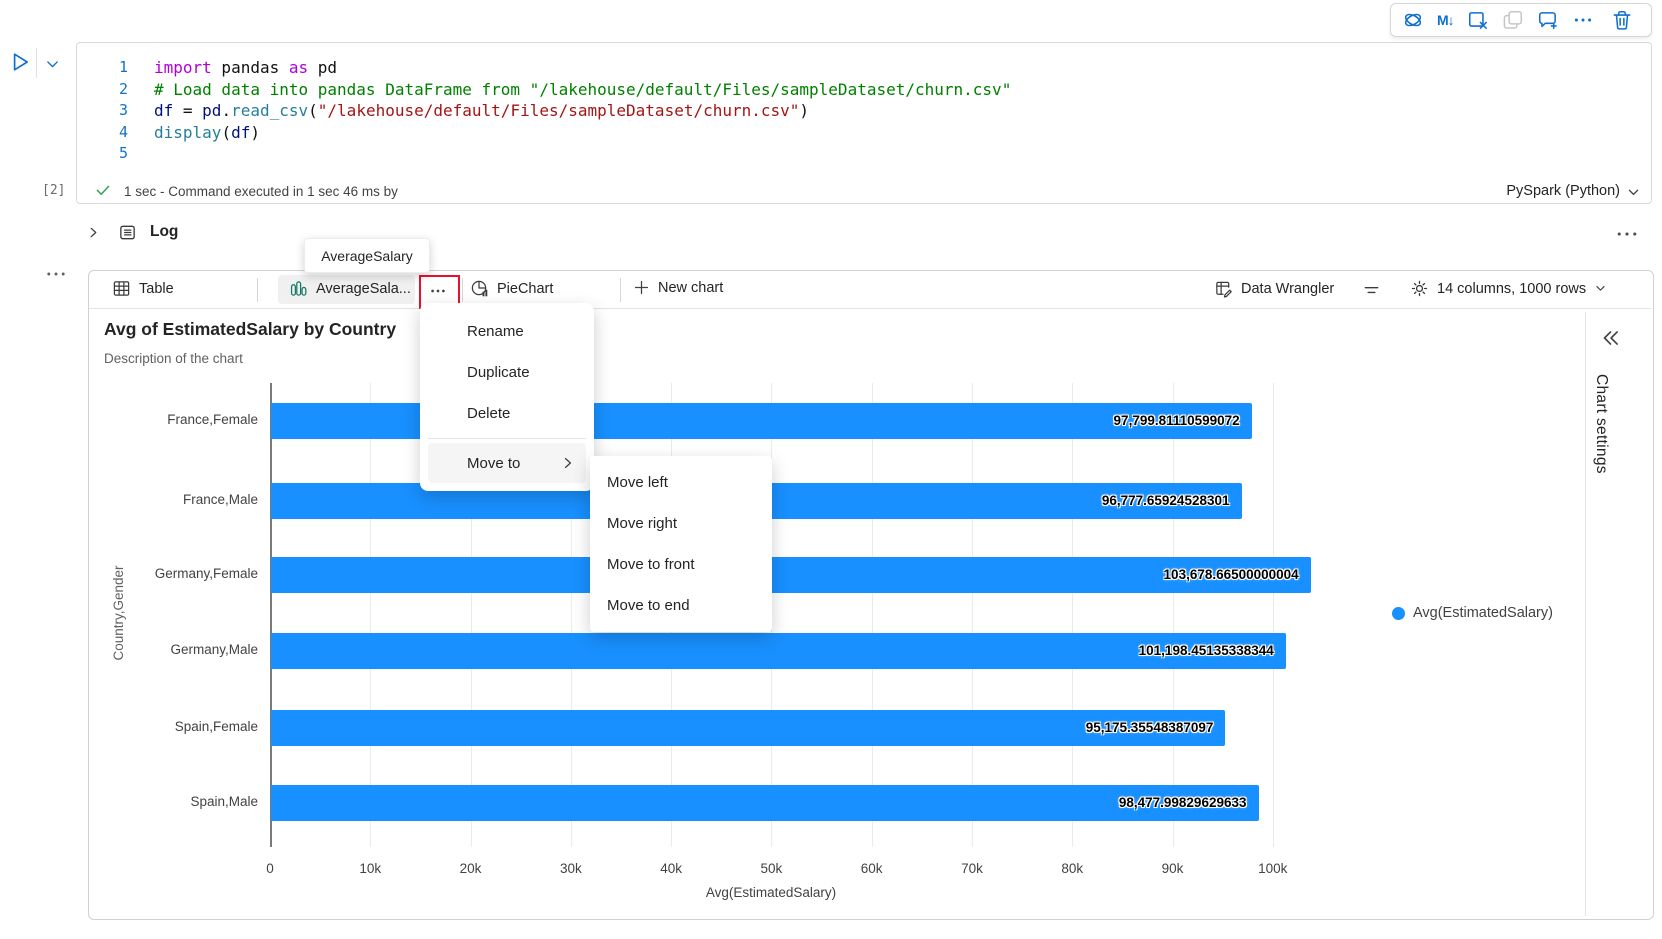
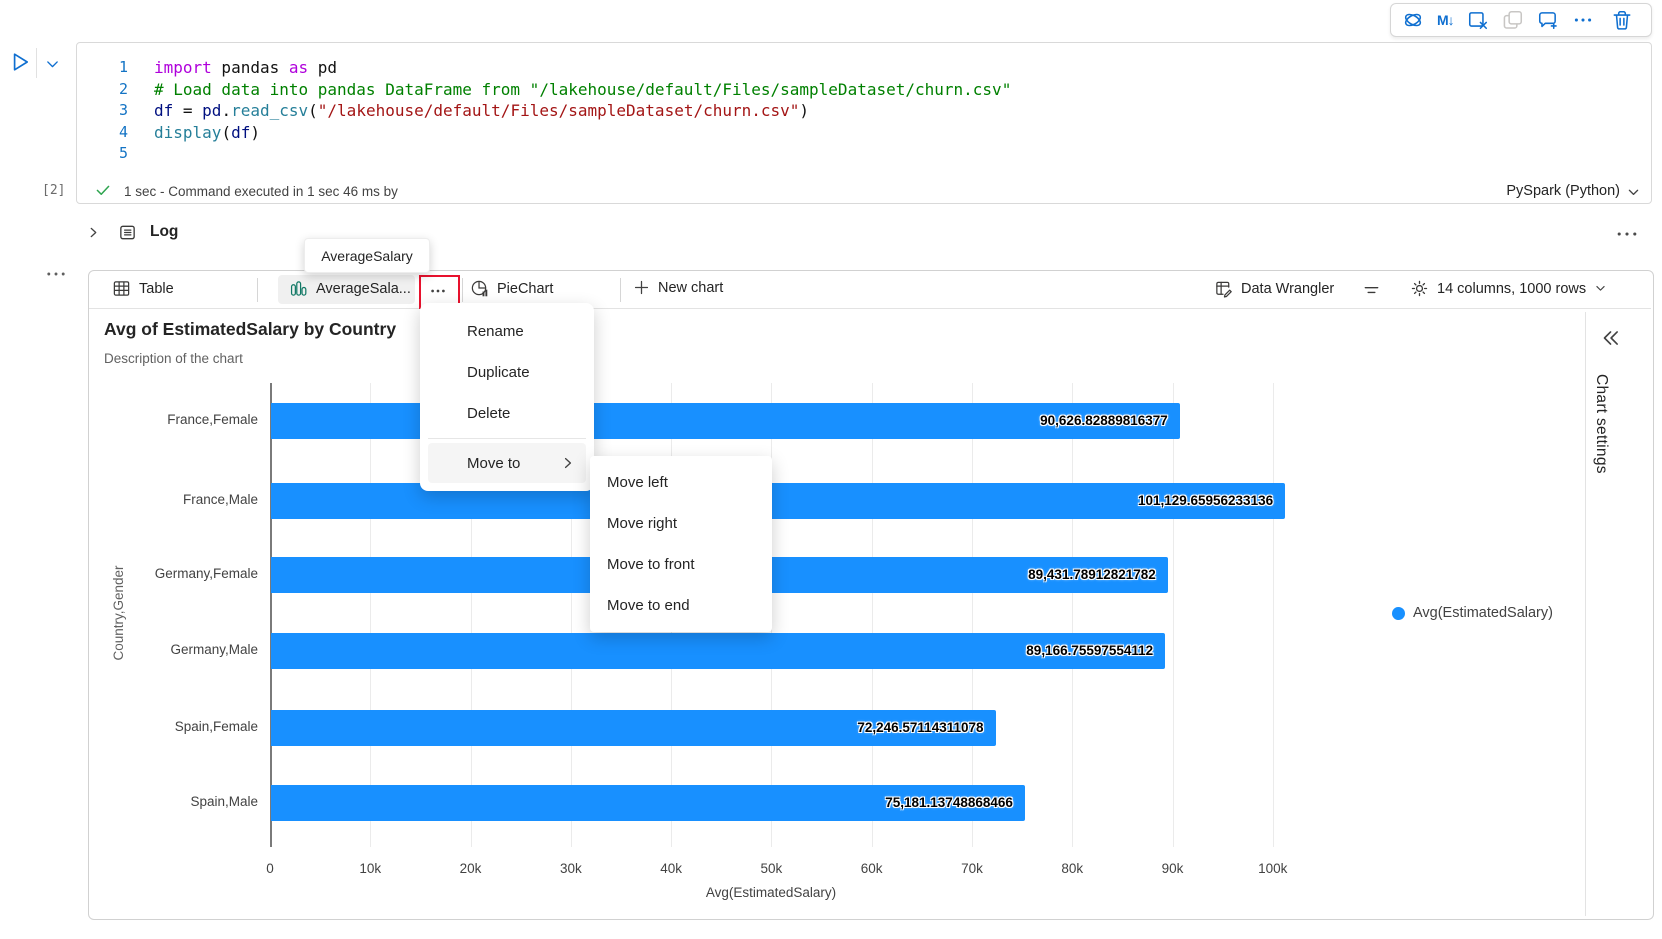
France,Female: 97,799.81110599072 -> 90,626.82889816377
France,Male: 96,777.65924528301 -> 101,129.65956233136
Germany,Female: 103,678.66500000004 -> 89,431.78912821782
Germany,Male: 101,198.45135338344 -> 89,166.75597554112
Spain,Female: 95,175.35548387097 -> 72,246.57114311078
Spain,Male: 98,477.99829629633 -> 75,181.13748868466
